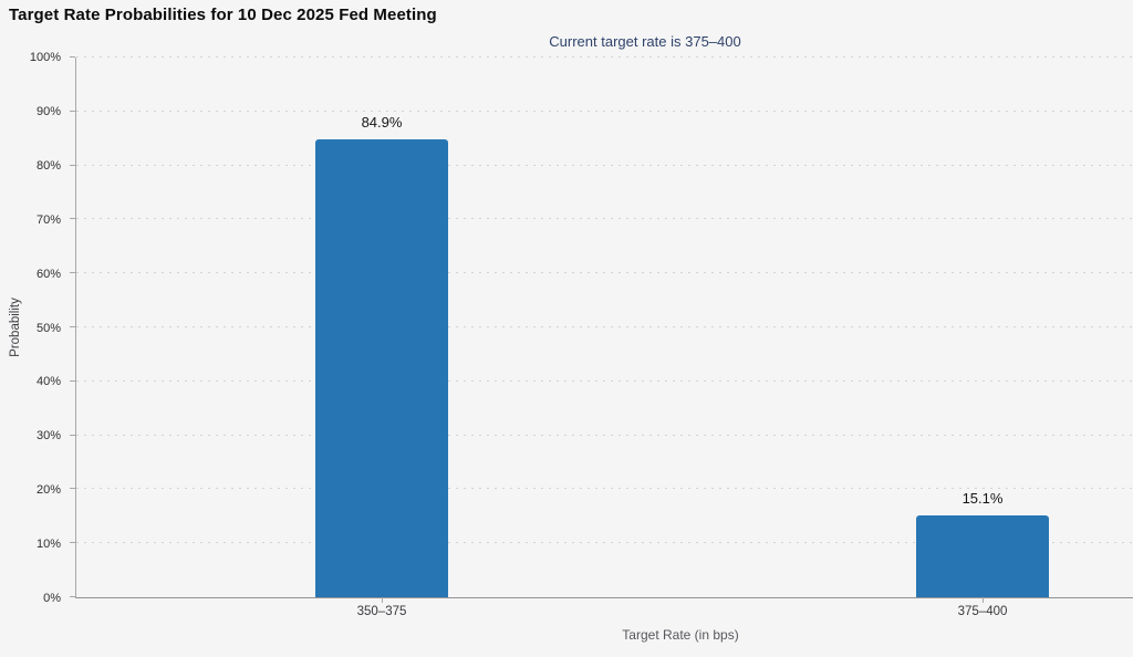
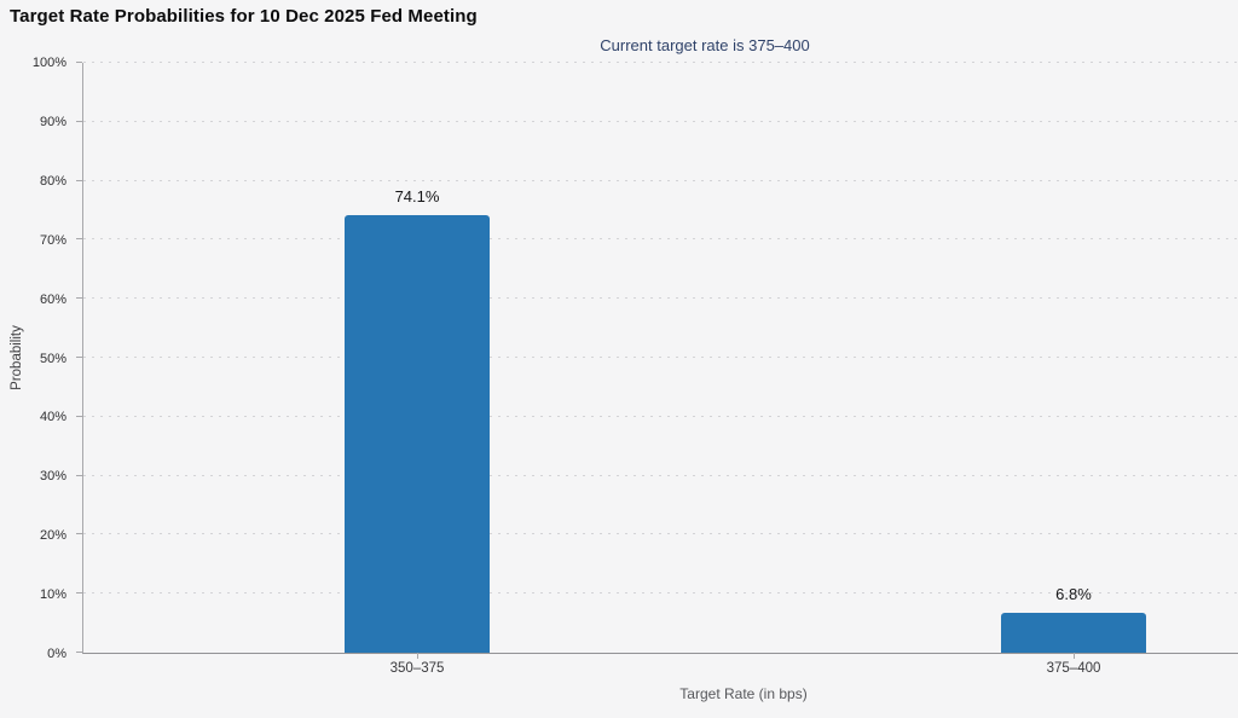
350–375: 84.9% -> 74.1%
375–400: 15.1% -> 6.8%
